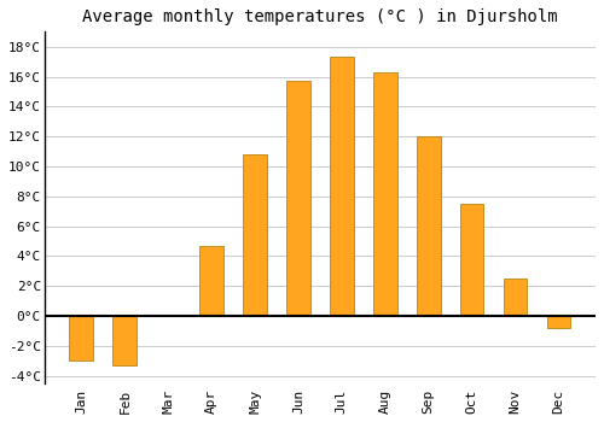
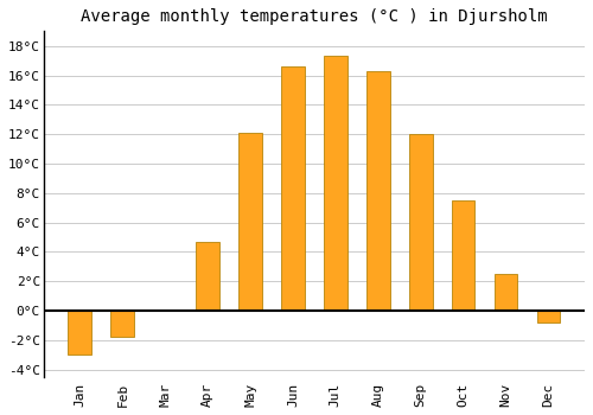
Feb: -3.3°C -> -1.8°C
May: 10.8°C -> 12.1°C
Jun: 15.7°C -> 16.6°C
